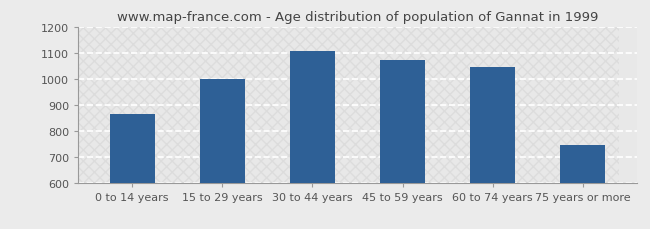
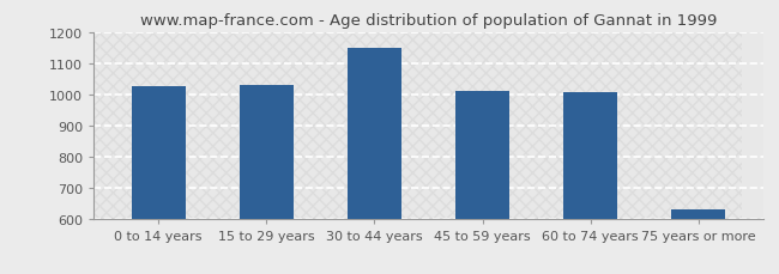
0 to 14 years: 865 -> 1025
15 to 29 years: 1000 -> 1030
30 to 44 years: 1105 -> 1150
45 to 59 years: 1070 -> 1012
60 to 74 years: 1045 -> 1005
75 years or more: 745 -> 630
